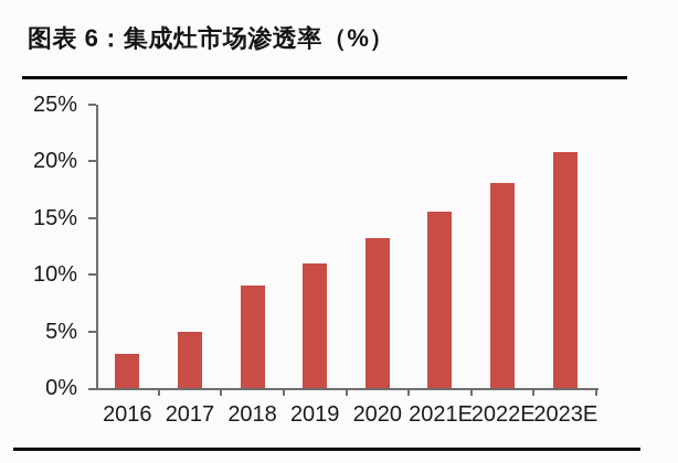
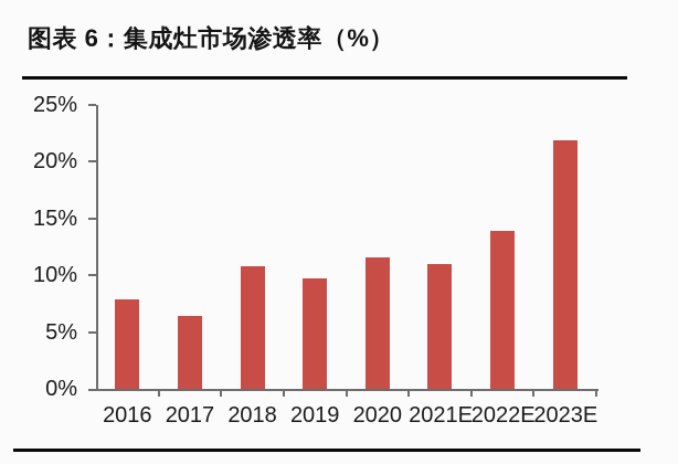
2016: 3.0% -> 7.9%
2017: 5.0% -> 6.4%
2018: 9.0% -> 10.8%
2019: 11.0% -> 9.7%
2020: 13.2% -> 11.6%
2021E: 15.6% -> 11.0%
2022E: 18.1% -> 13.9%
2023E: 20.8% -> 21.9%
